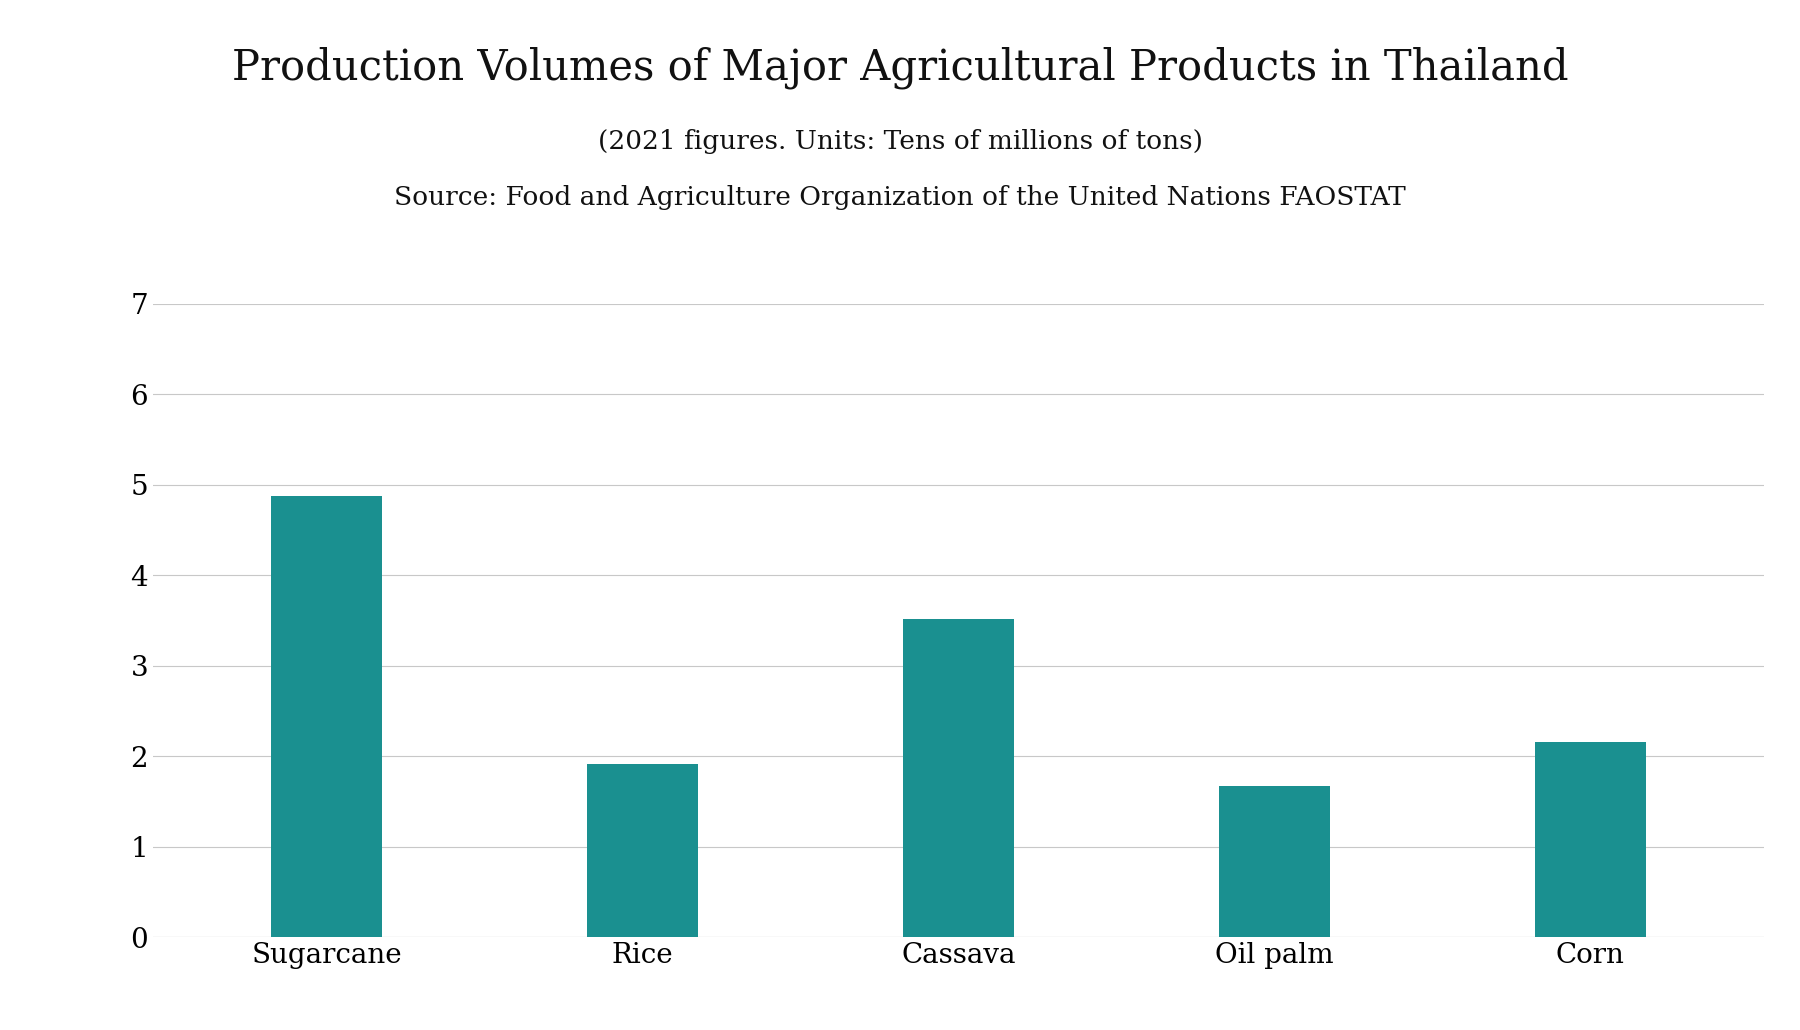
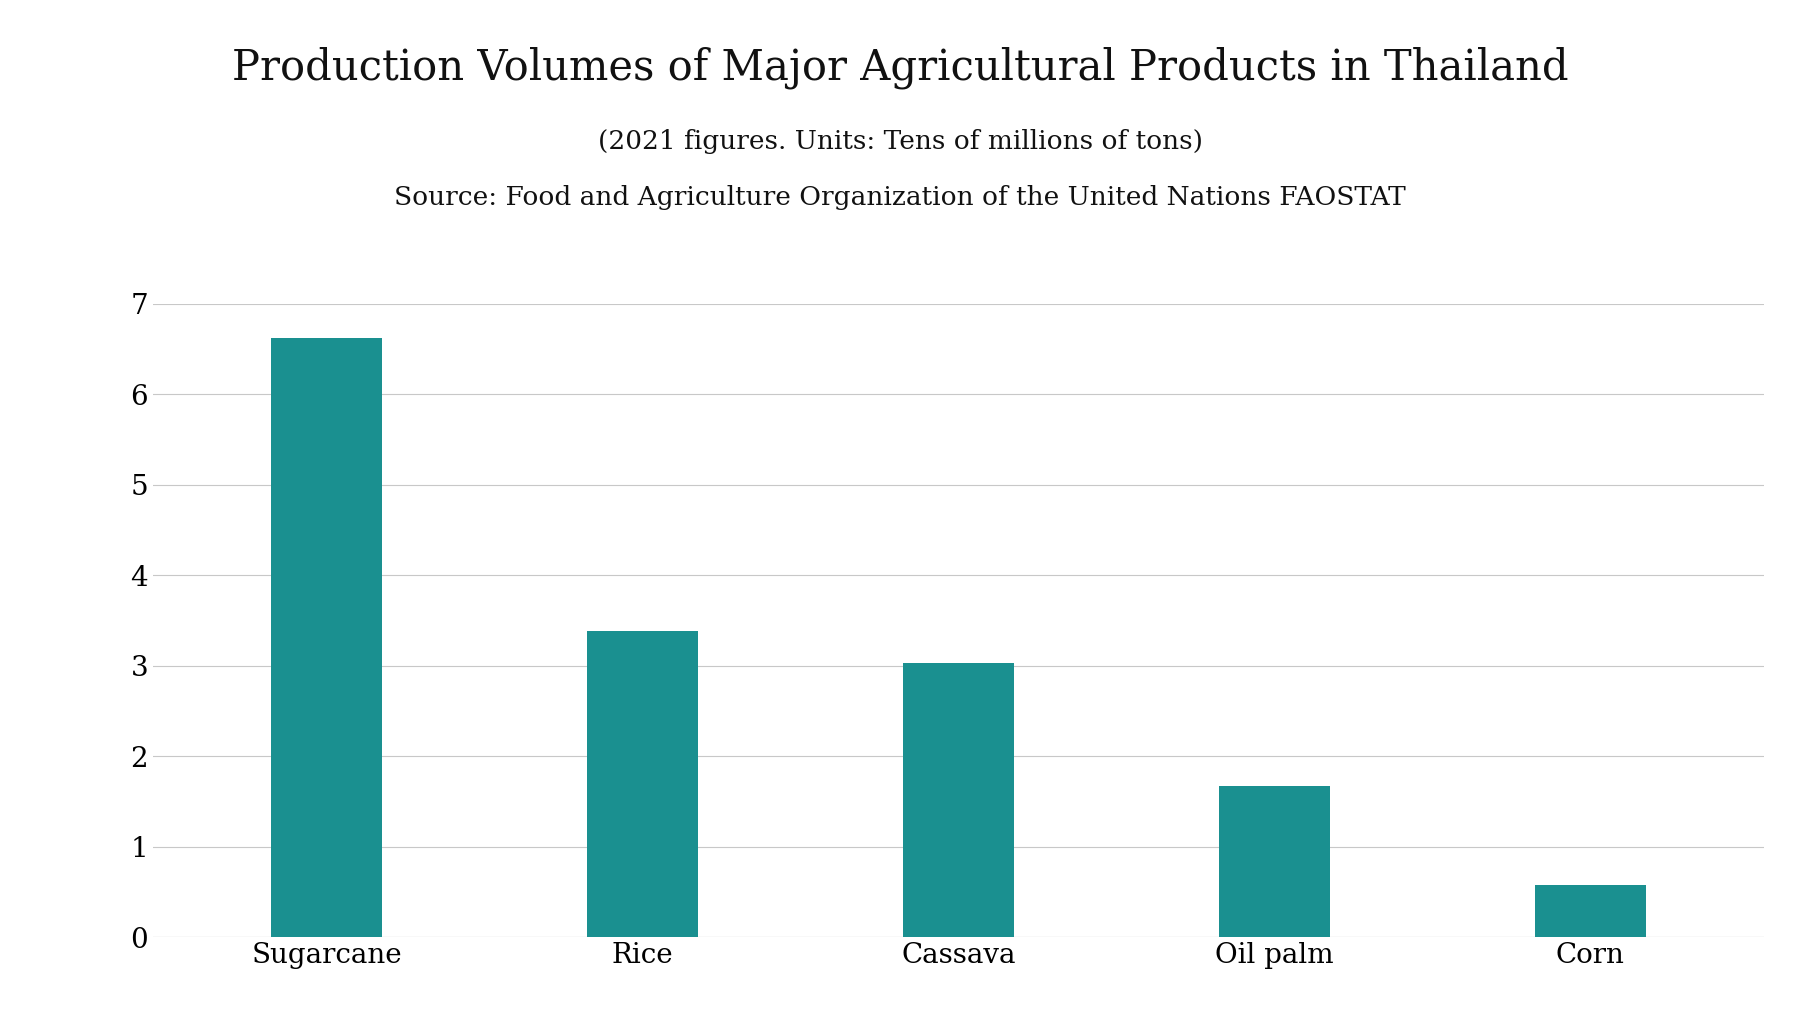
Sugarcane: 4.88 -> 6.62
Rice: 1.92 -> 3.38
Cassava: 3.52 -> 3.03
Corn: 2.16 -> 0.58
